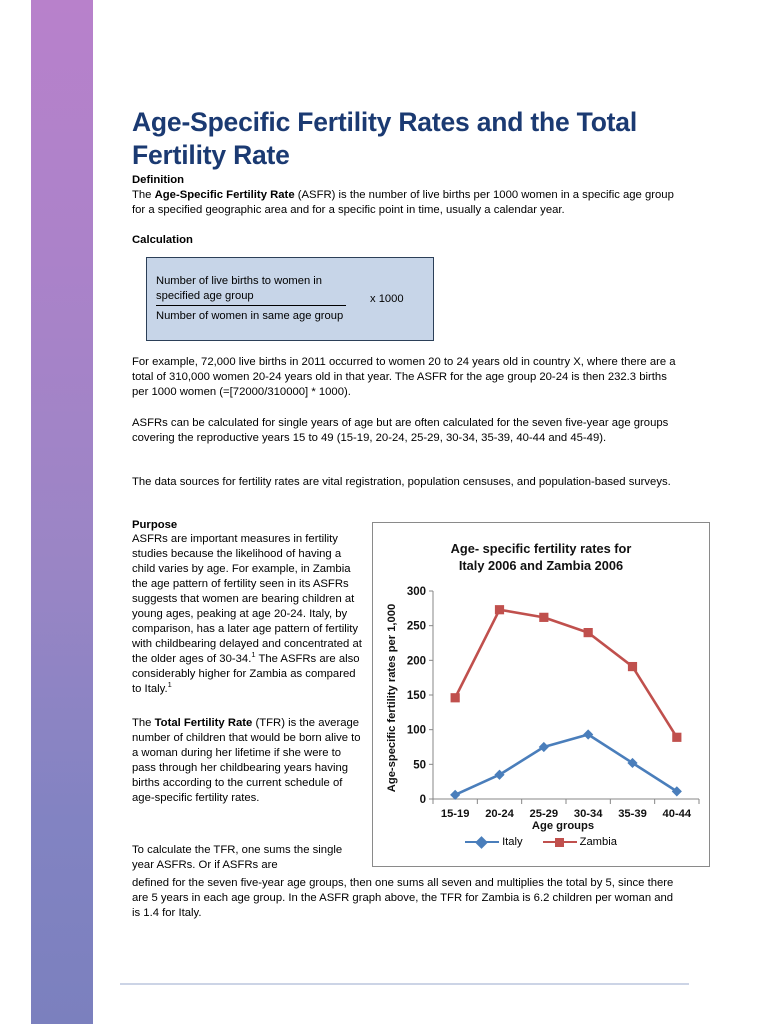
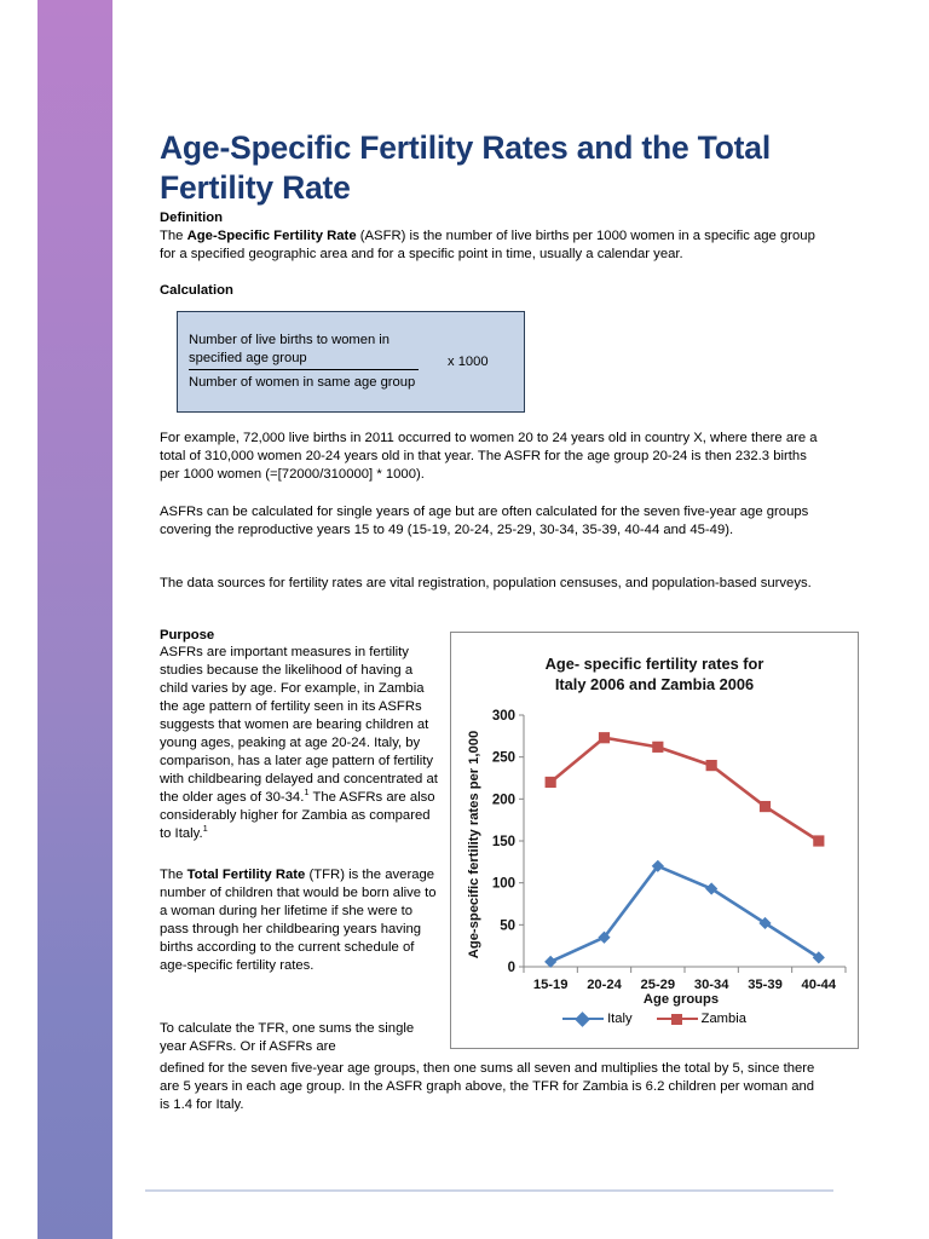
Zambia/15-19: 150 -> 220
Italy/25-29: 80 -> 120
Zambia/40-44: 90 -> 150
